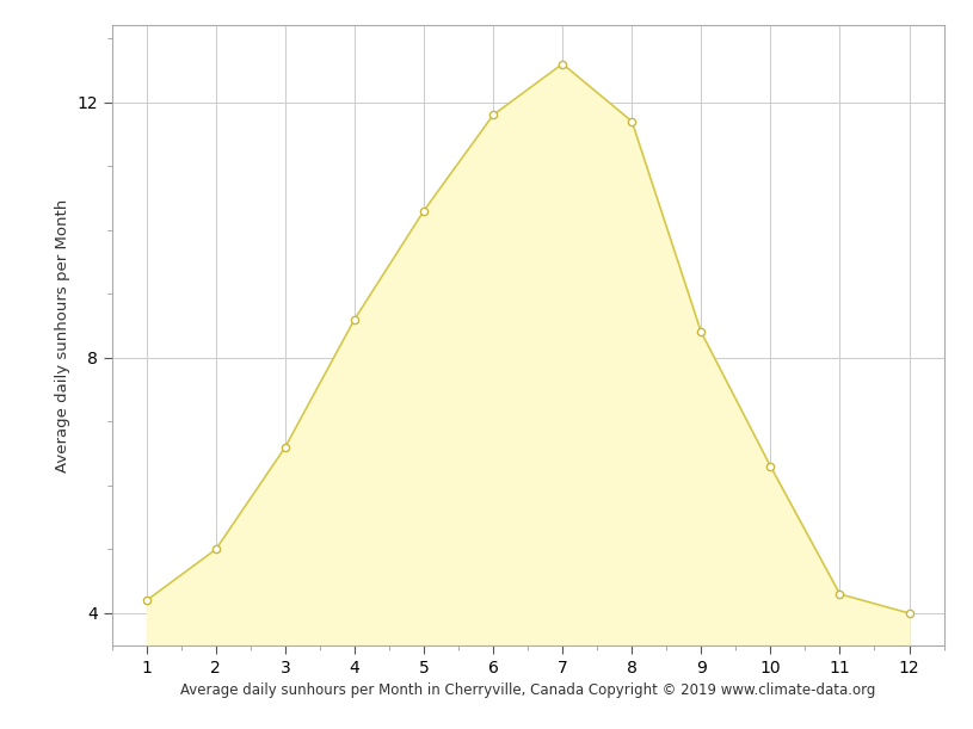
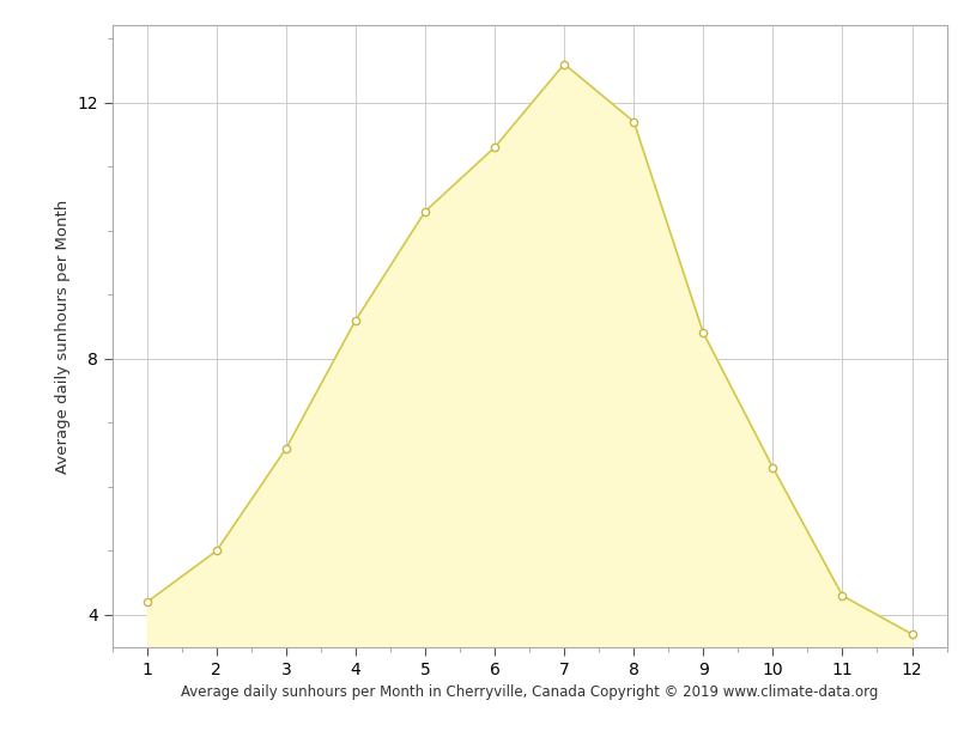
6: 11.8 -> 11.3
12: 4.0 -> 3.7
